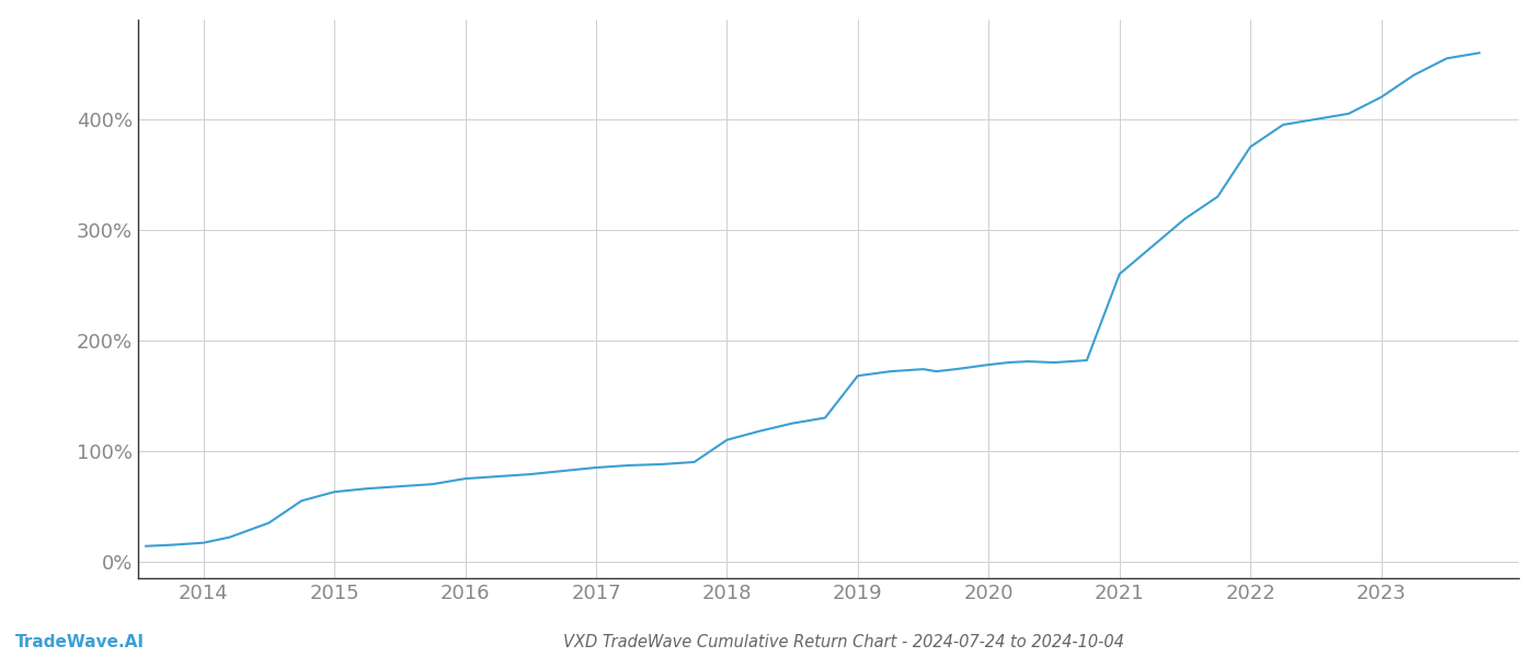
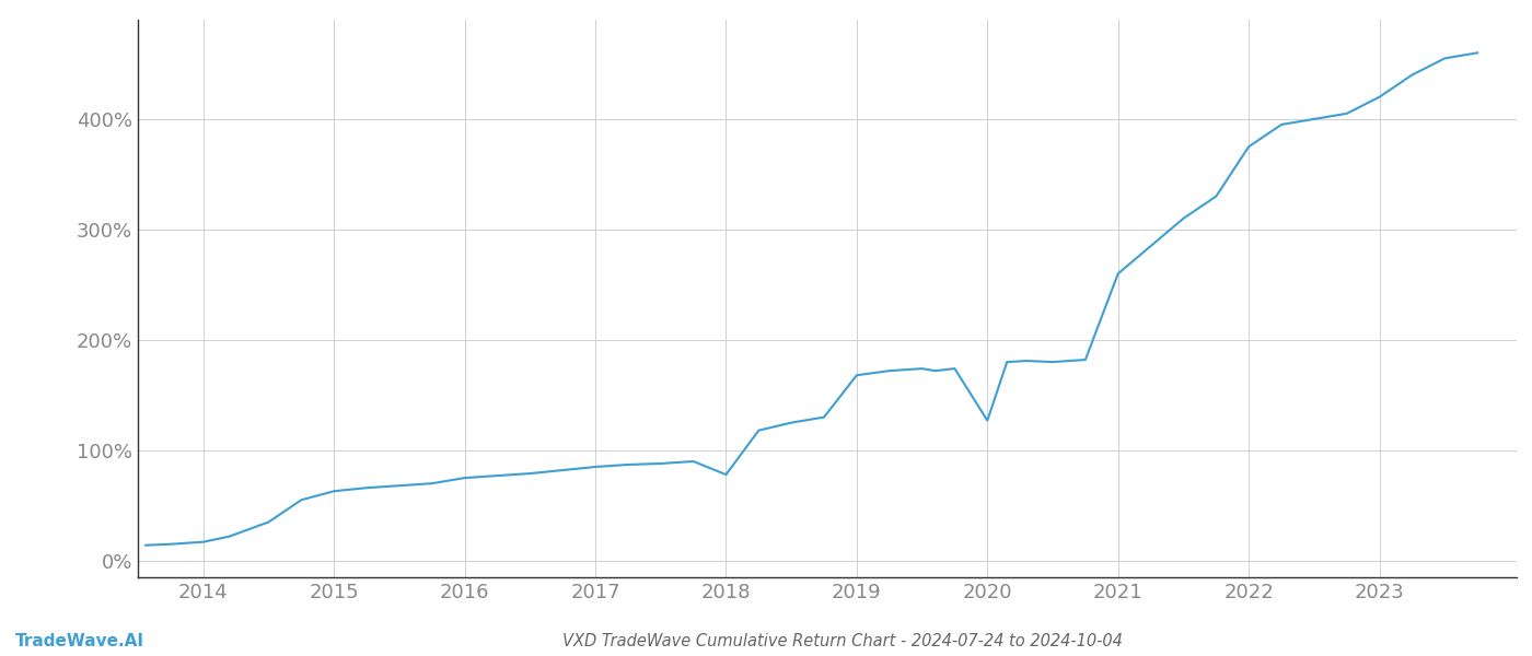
2018: 110% -> 78%
2020: 178% -> 127%
